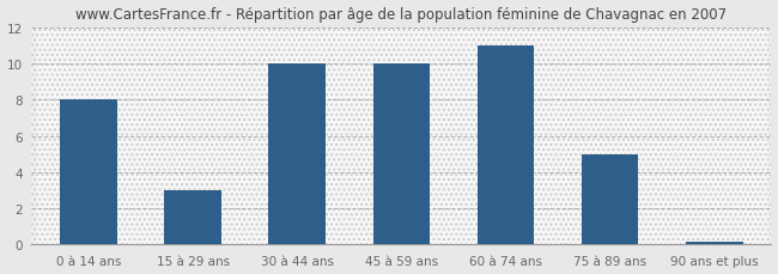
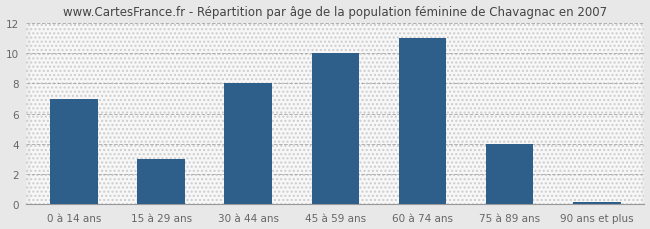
0 à 14 ans: 8.0 -> 7.0
30 à 44 ans: 10.0 -> 8.0
75 à 89 ans: 5.0 -> 4.0
